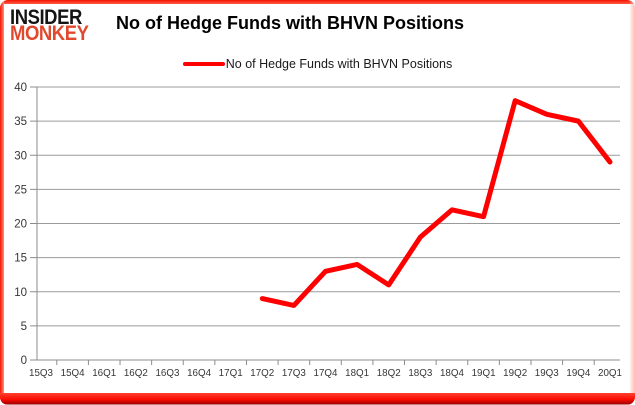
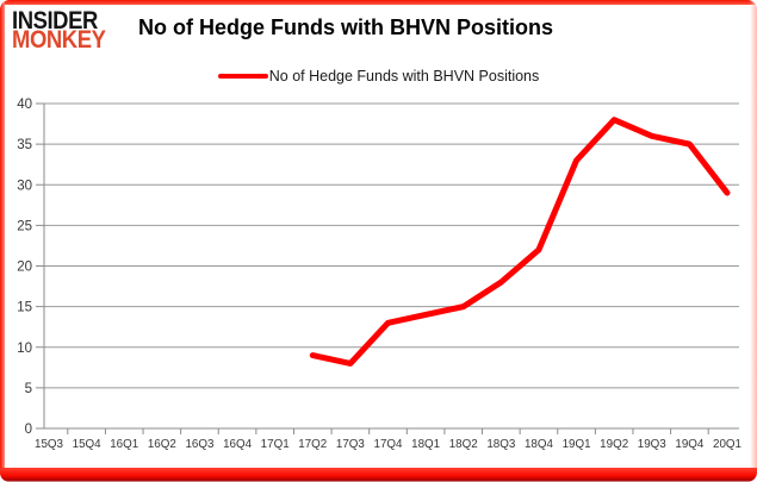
18Q2: 11 -> 15
19Q1: 21 -> 33
